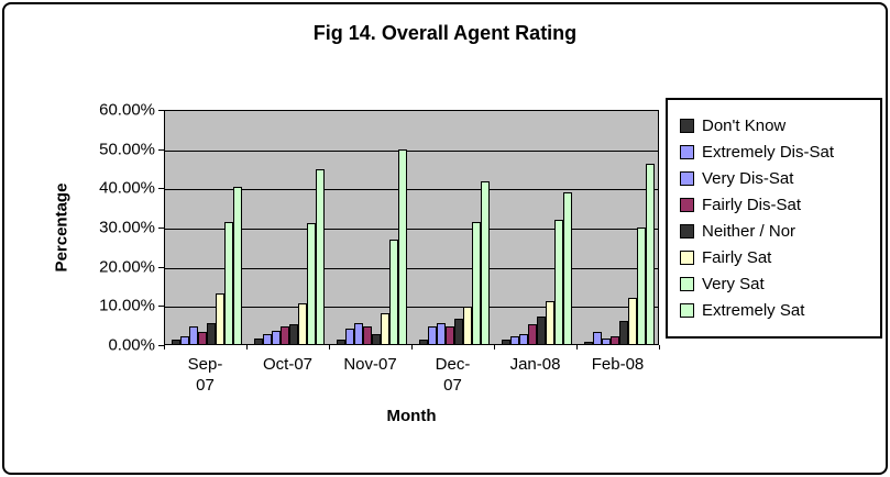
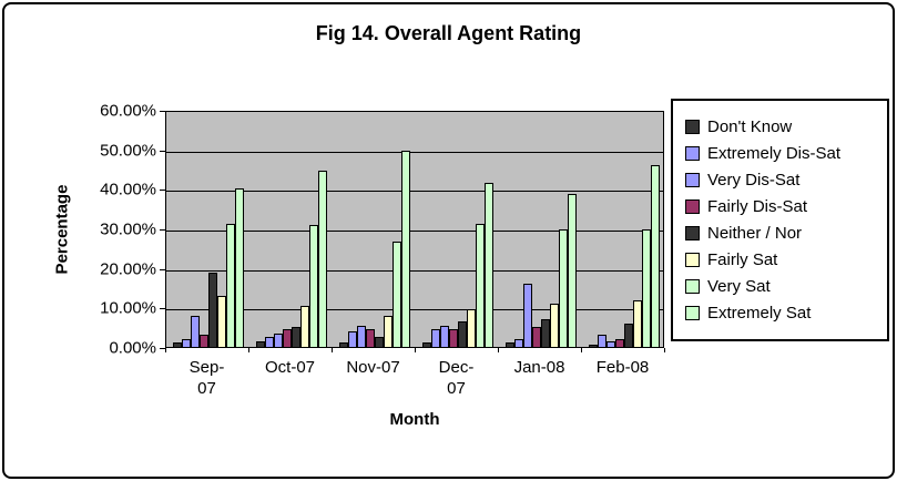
Very Dis-Sat/Sep-07: 4% -> 8%
Neither / Nor/Sep-07: 6% -> 19%
Very Dis-Sat/Jan-08: 2% -> 16%
Very Sat/Jan-08: 32% -> 30%
